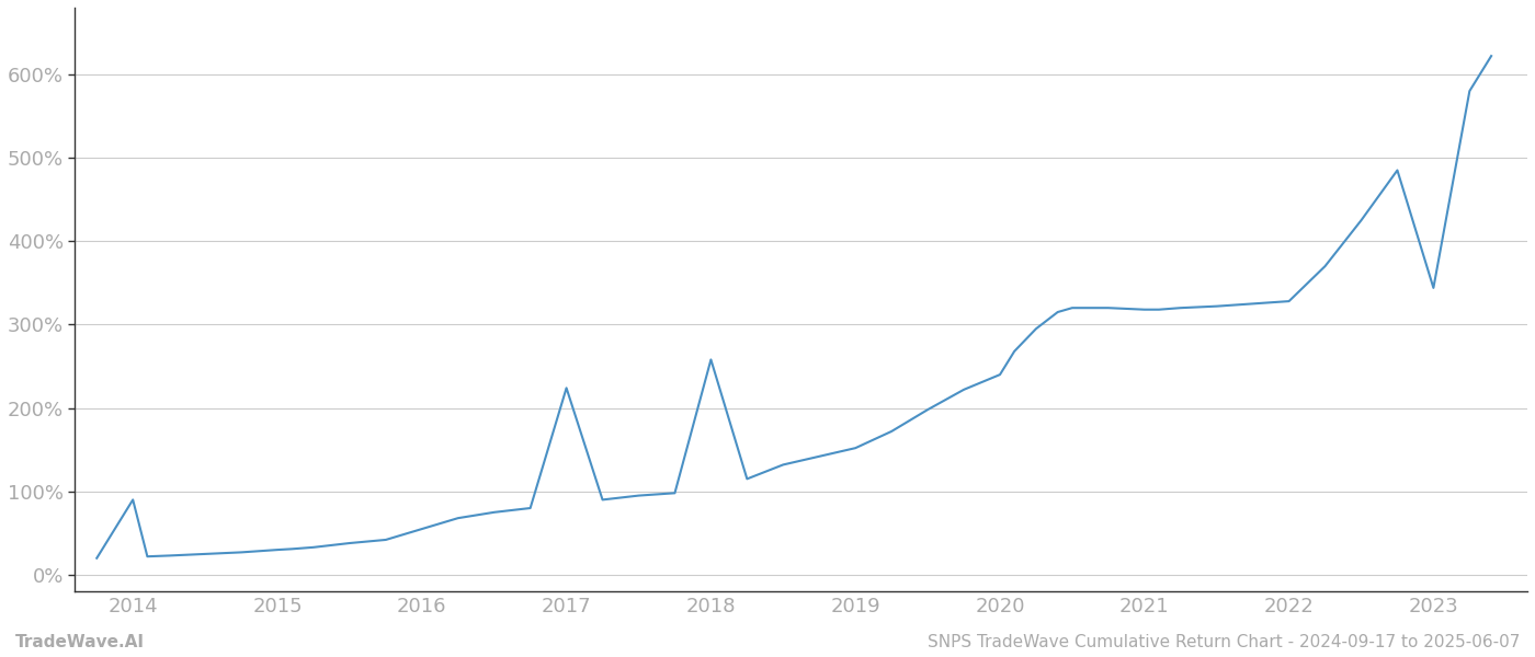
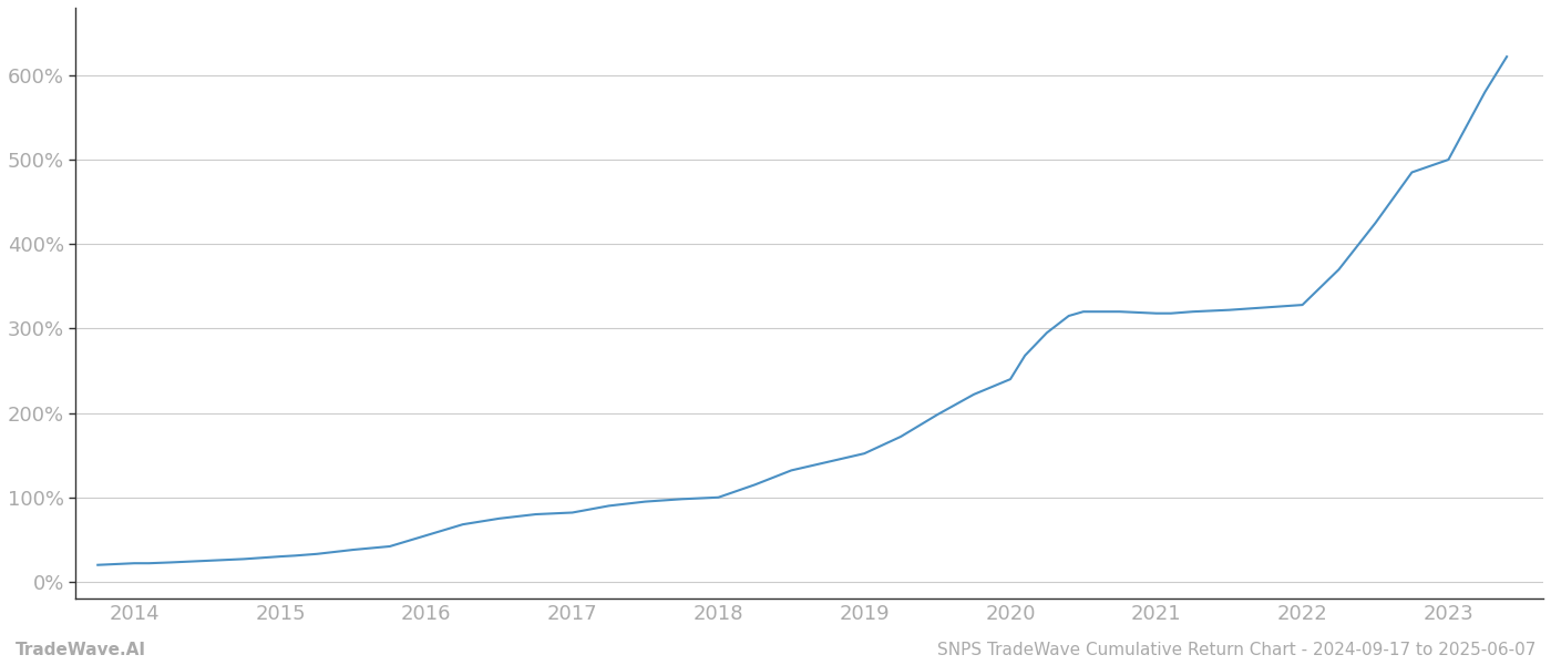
2014: 90% -> 22%
2017: 224% -> 82%
2018: 258% -> 100%
2023: 344% -> 500%
